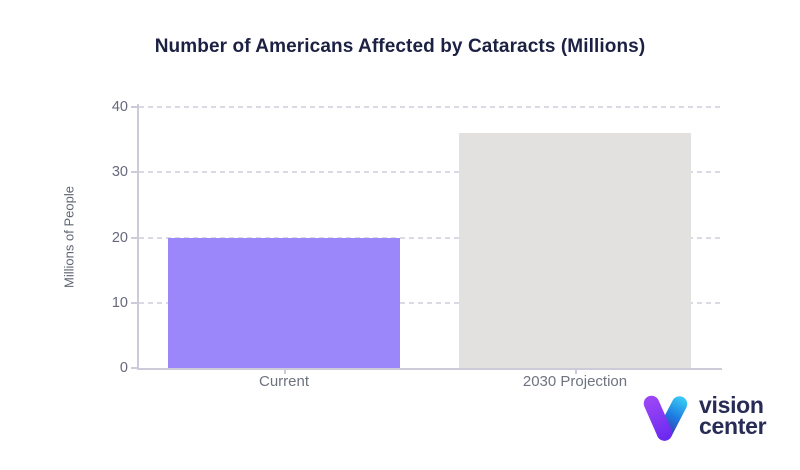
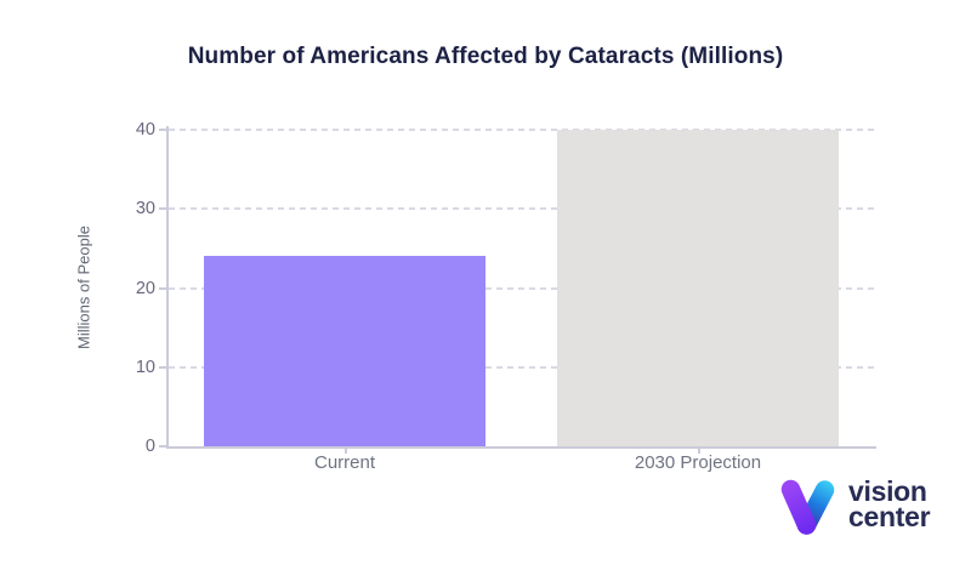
Current: 20 -> 24
2030 Projection: 36 -> 40
